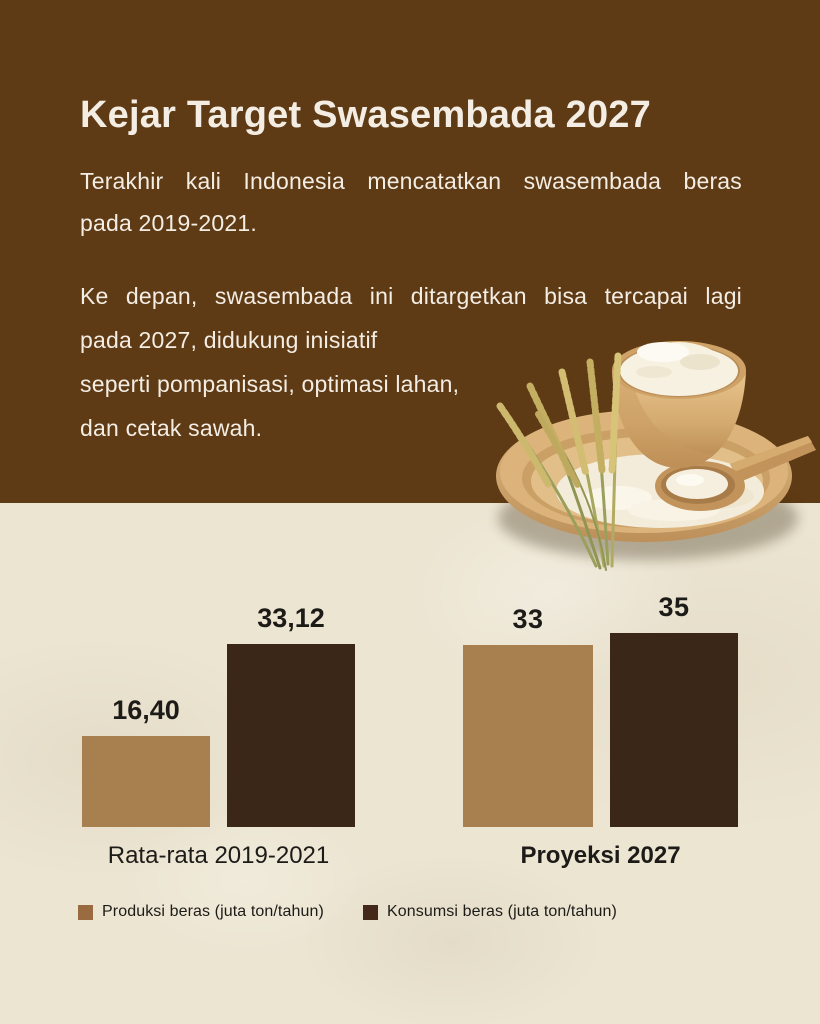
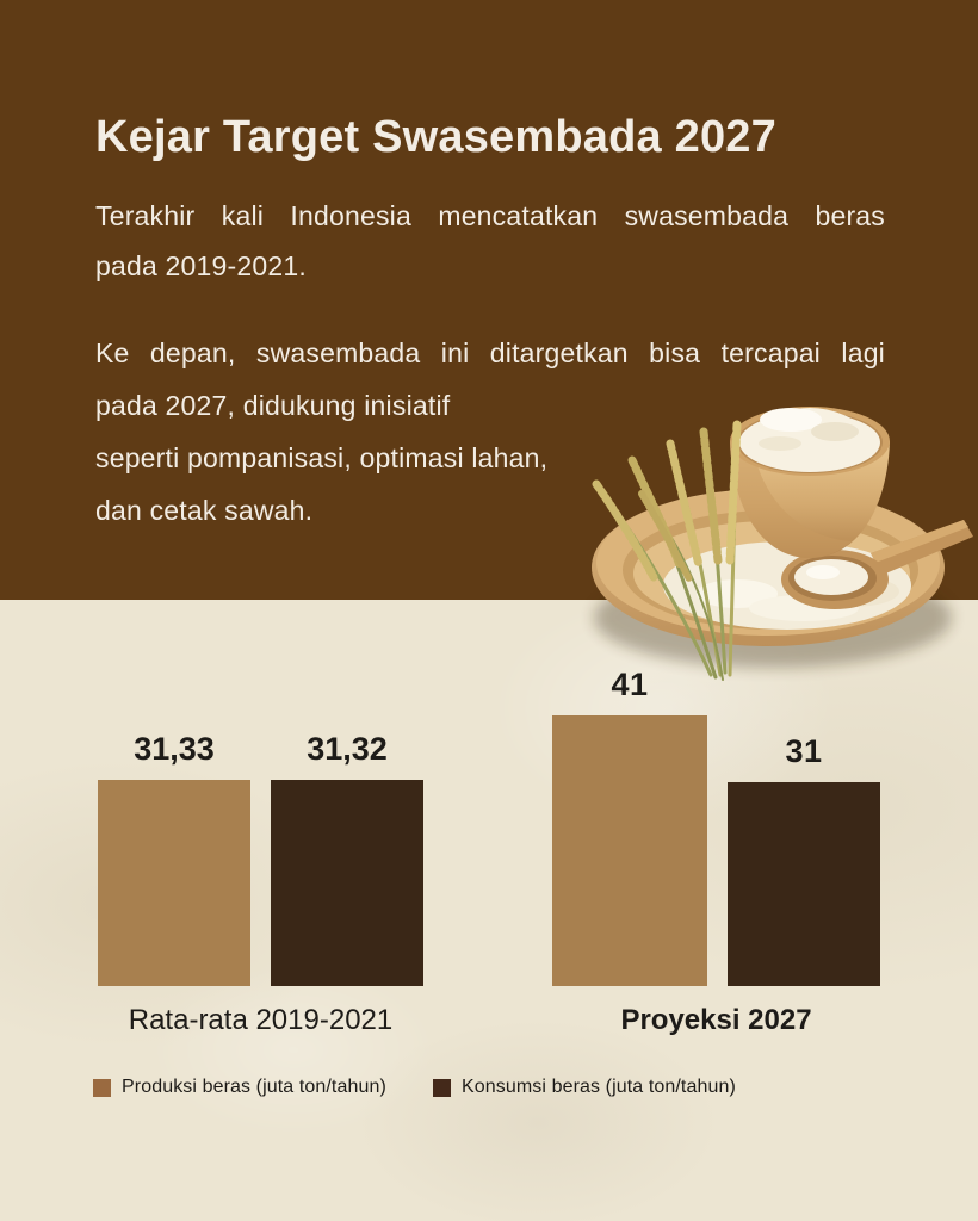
Produksi beras (juta ton/tahun)/Rata-rata 2019-2021: 16,40 -> 31,33
Konsumsi beras (juta ton/tahun)/Rata-rata 2019-2021: 33,12 -> 31,32
Produksi beras (juta ton/tahun)/Proyeksi 2027: 33 -> 41
Konsumsi beras (juta ton/tahun)/Proyeksi 2027: 35 -> 31
